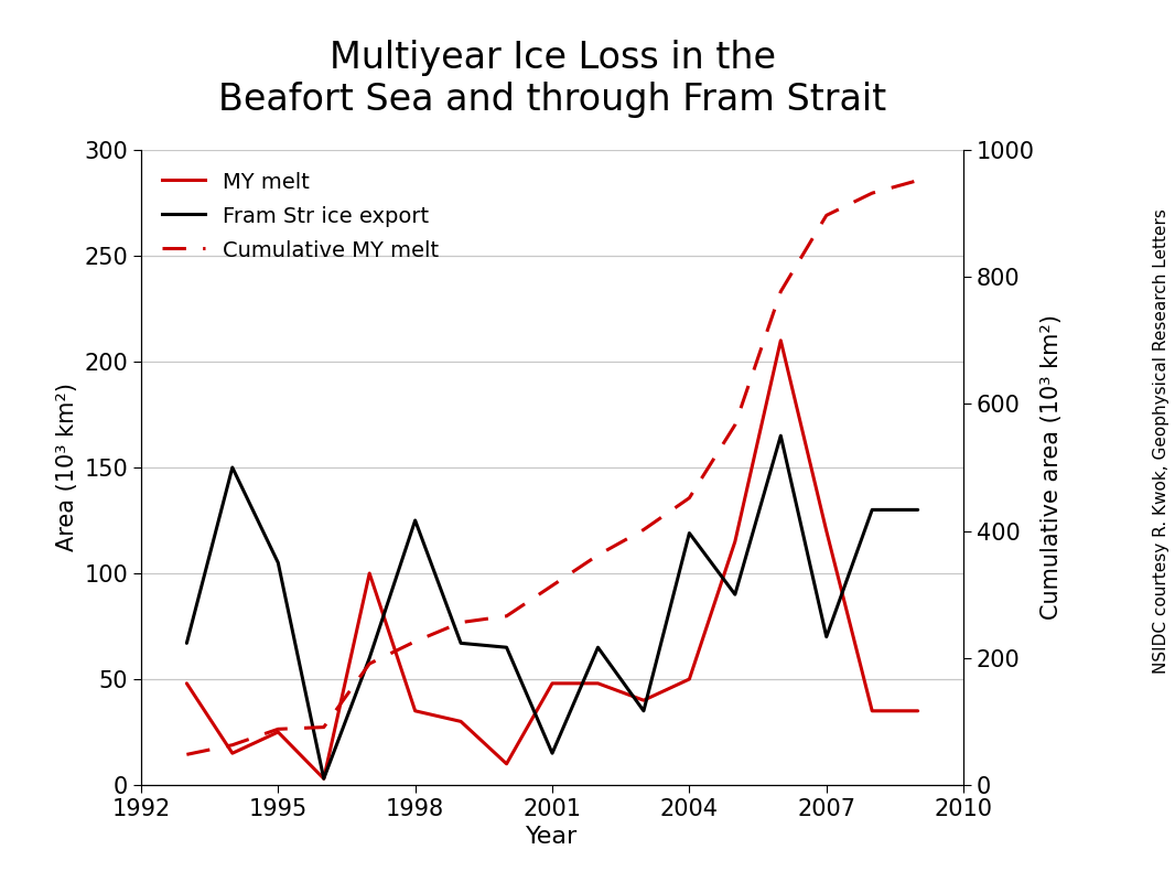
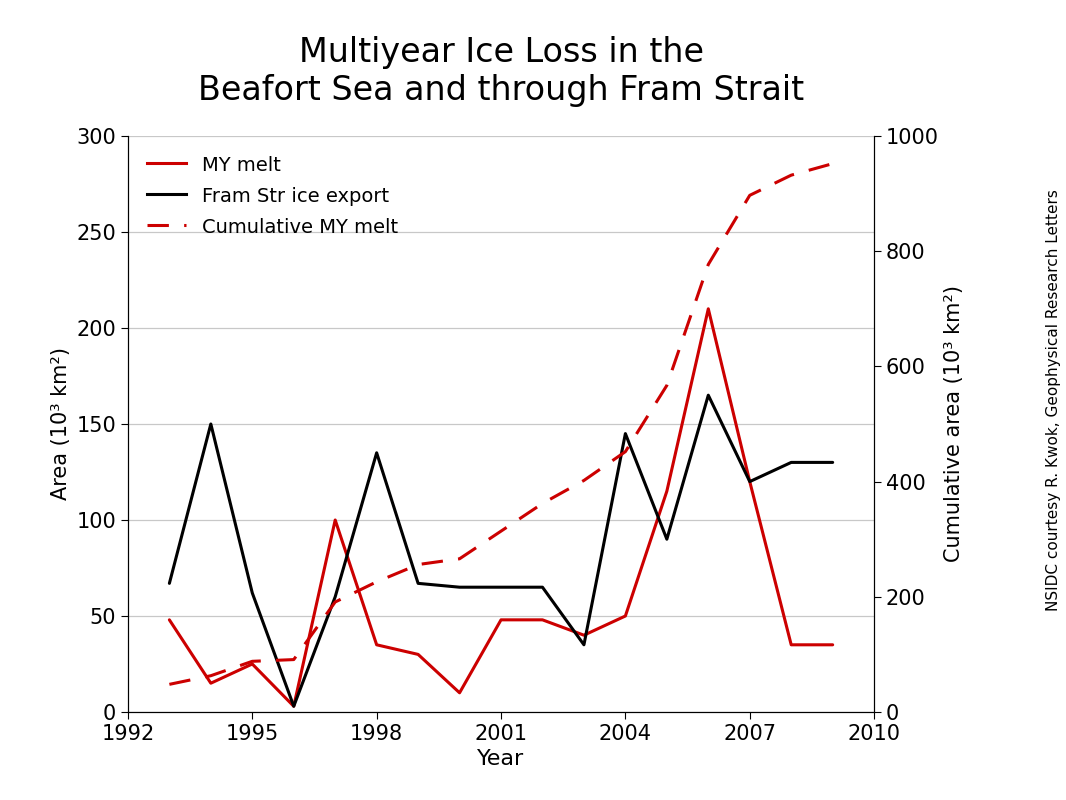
Fram Str ice export/1995: 105 -> 62
Fram Str ice export/1998: 125 -> 135
Fram Str ice export/2001: 15 -> 65
Fram Str ice export/2004: 119 -> 145
Fram Str ice export/2007: 70 -> 120
